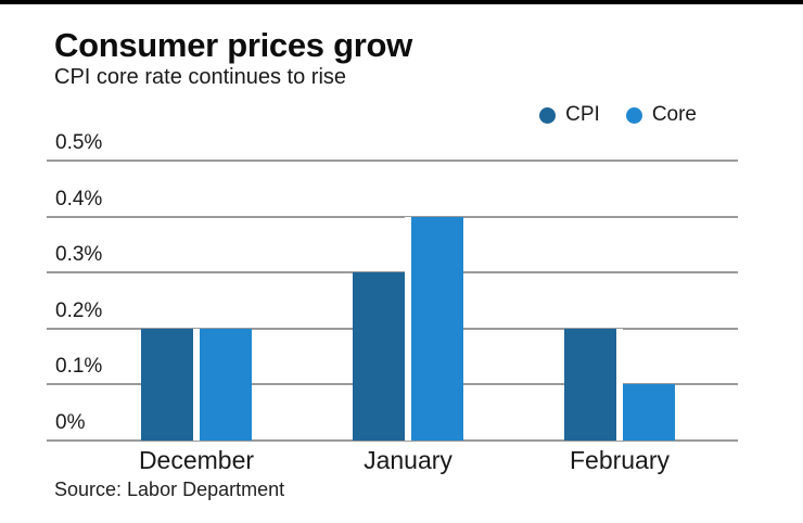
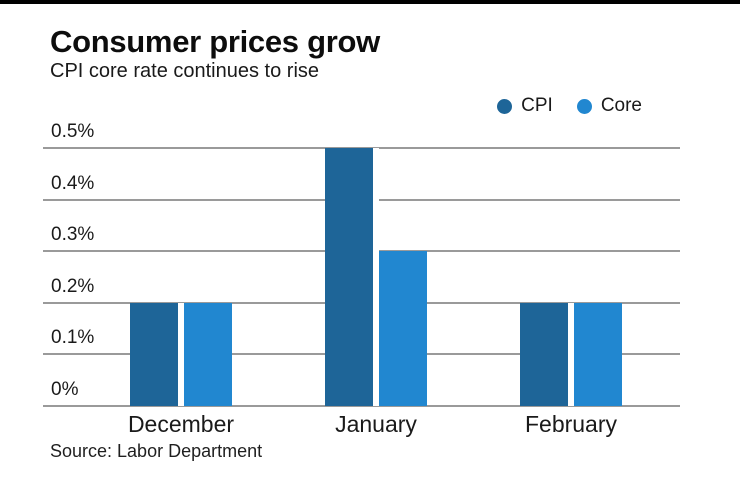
CPI/January: 0.3% -> 0.5%
Core/January: 0.4% -> 0.3%
Core/February: 0.1% -> 0.2%
